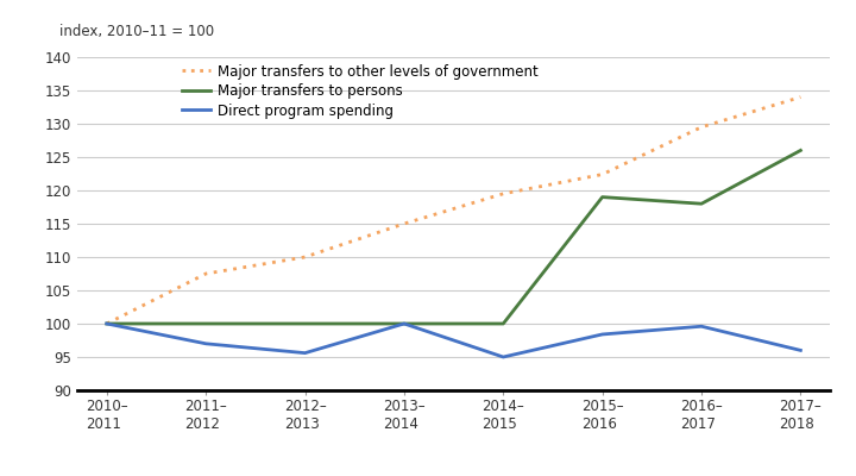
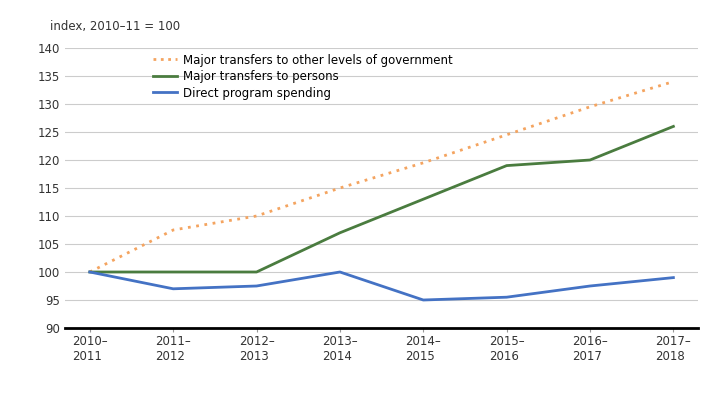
Direct program spending/2012– 2013: 95.6 -> 97.5
Major transfers to persons/2013– 2014: 100 -> 107
Major transfers to persons/2014– 2015: 100 -> 113
Major transfers to other levels of government/2015– 2016: 122.4 -> 124.5
Direct program spending/2015– 2016: 98.4 -> 95.5
Major transfers to persons/2016– 2017: 118 -> 120
Direct program spending/2016– 2017: 99.6 -> 97.5
Direct program spending/2017– 2018: 96.0 -> 99.0
